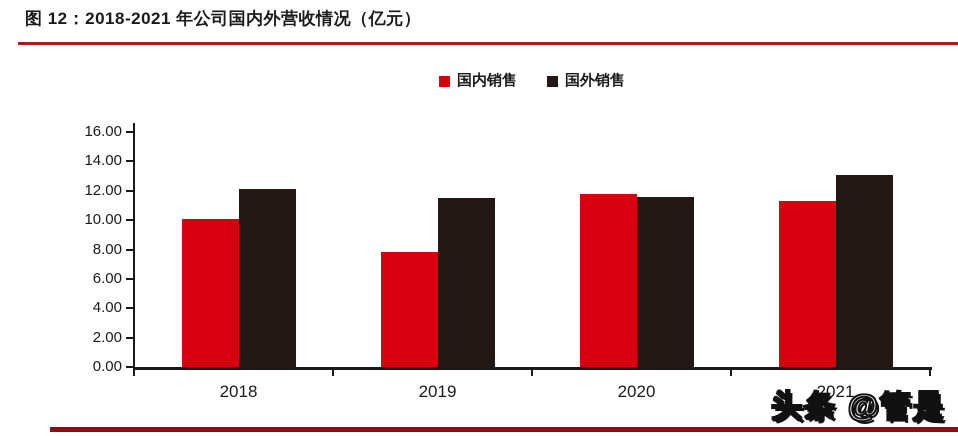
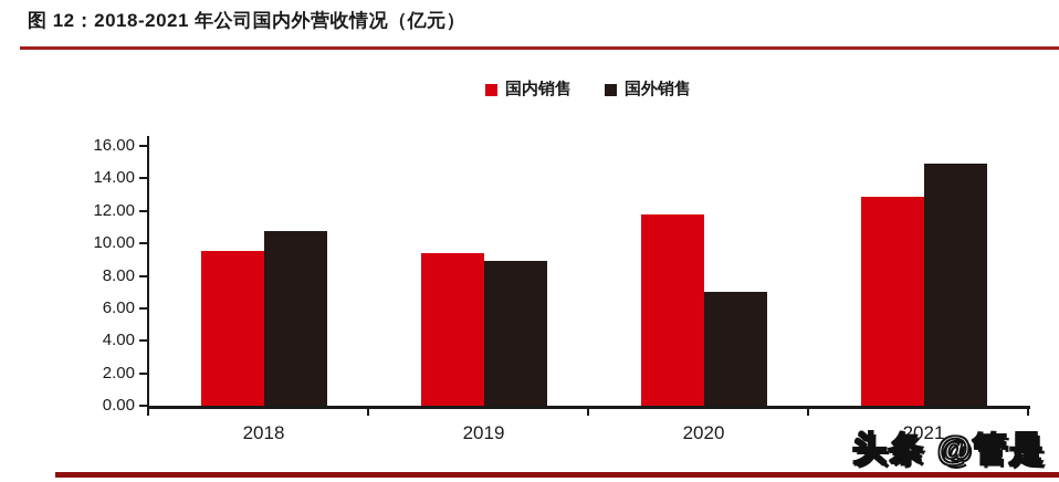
国内销售/2018: 10.1 -> 9.6
国外销售/2018: 12.1 -> 10.8
国内销售/2019: 7.8 -> 9.4
国外销售/2019: 11.5 -> 8.9
国外销售/2020: 11.6 -> 7.0
国内销售/2021: 11.3 -> 12.9
国外销售/2021: 13.1 -> 14.9
